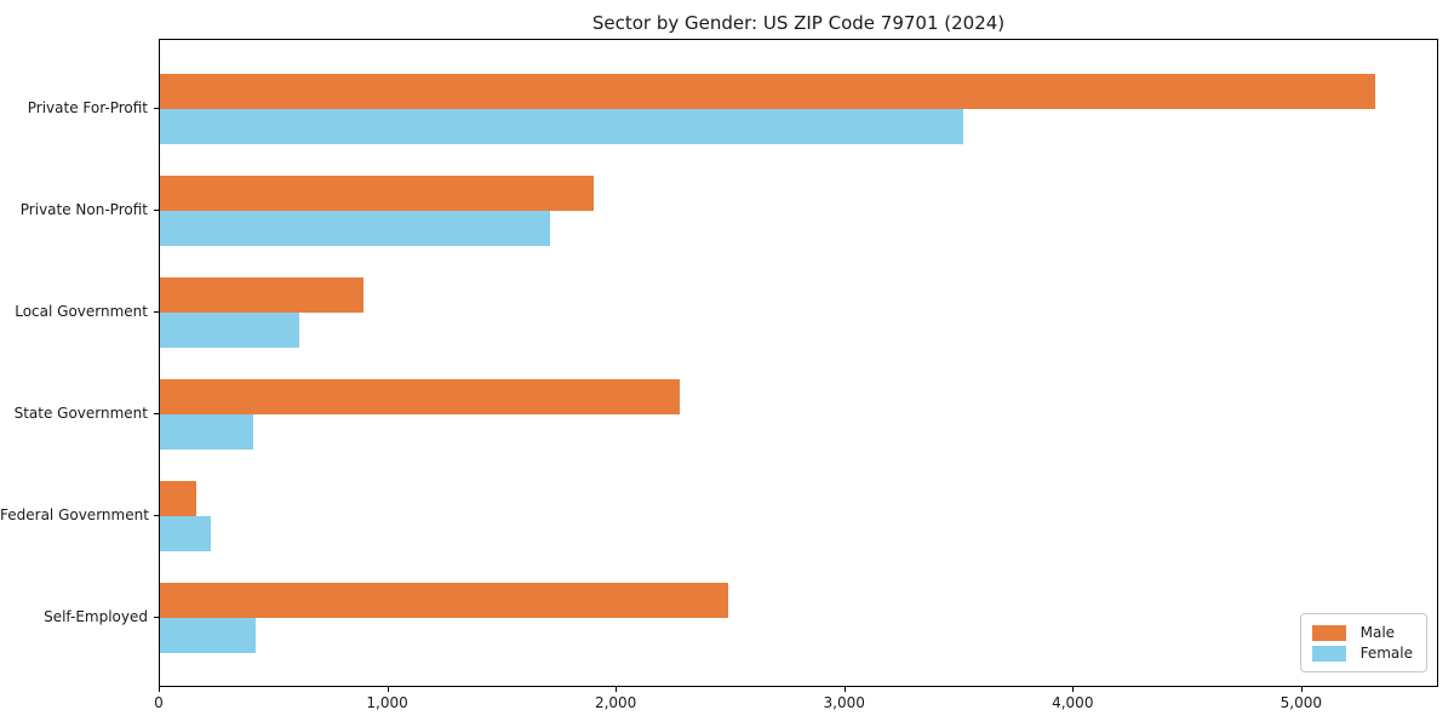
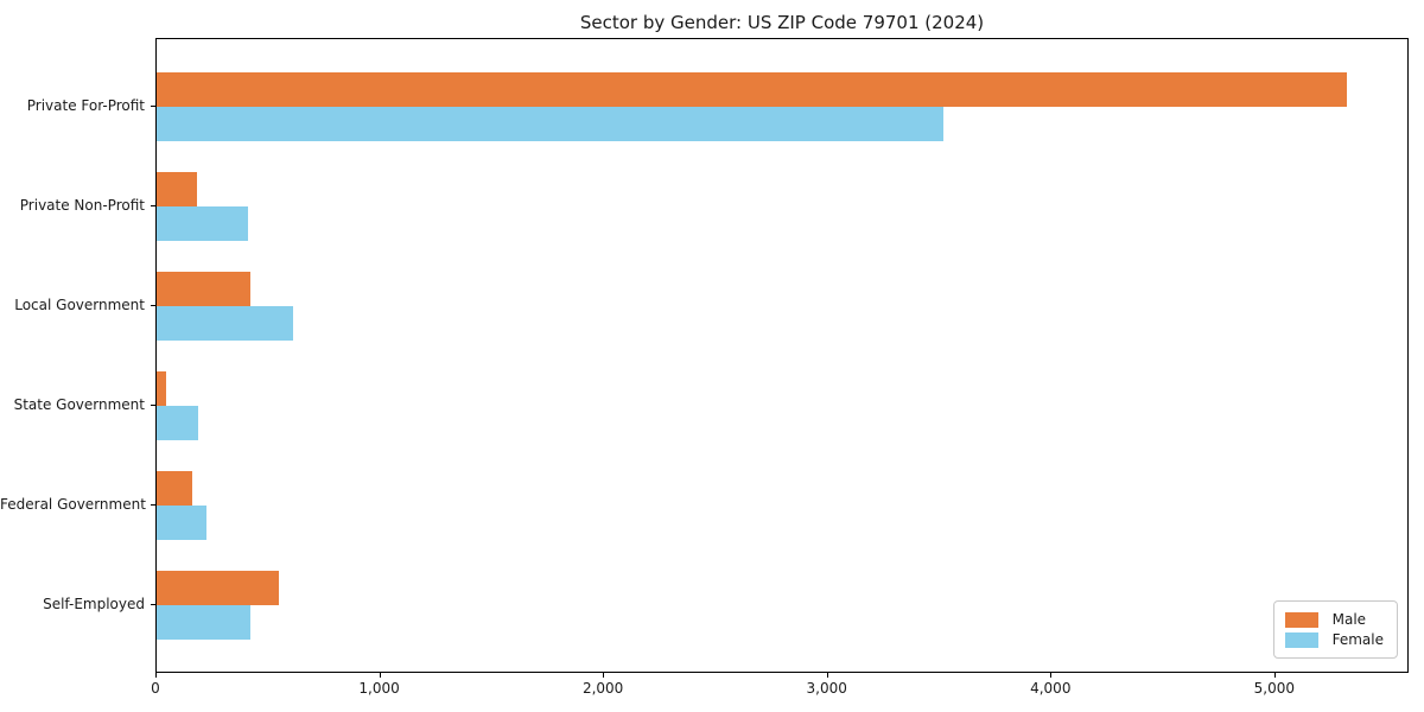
Male/Private Non-Profit: 1900 -> 180
Female/Private Non-Profit: 1710 -> 410
Male/Local Government: 890 -> 420
Male/State Government: 2280 -> 40
Female/State Government: 410 -> 180
Male/Self-Employed: 2490 -> 540
